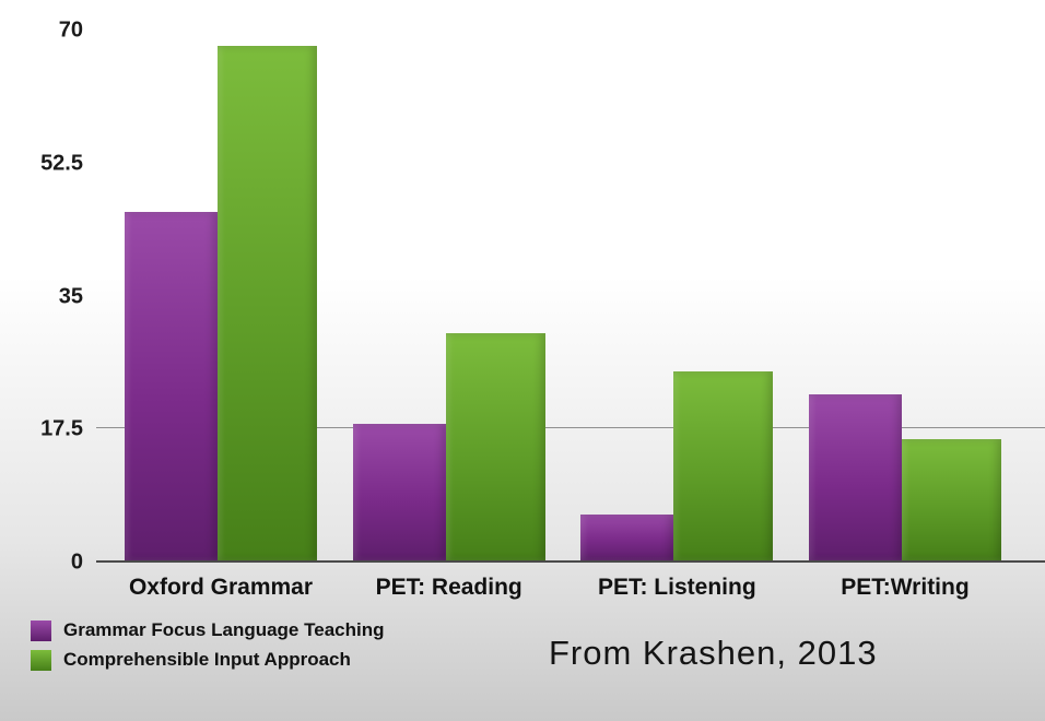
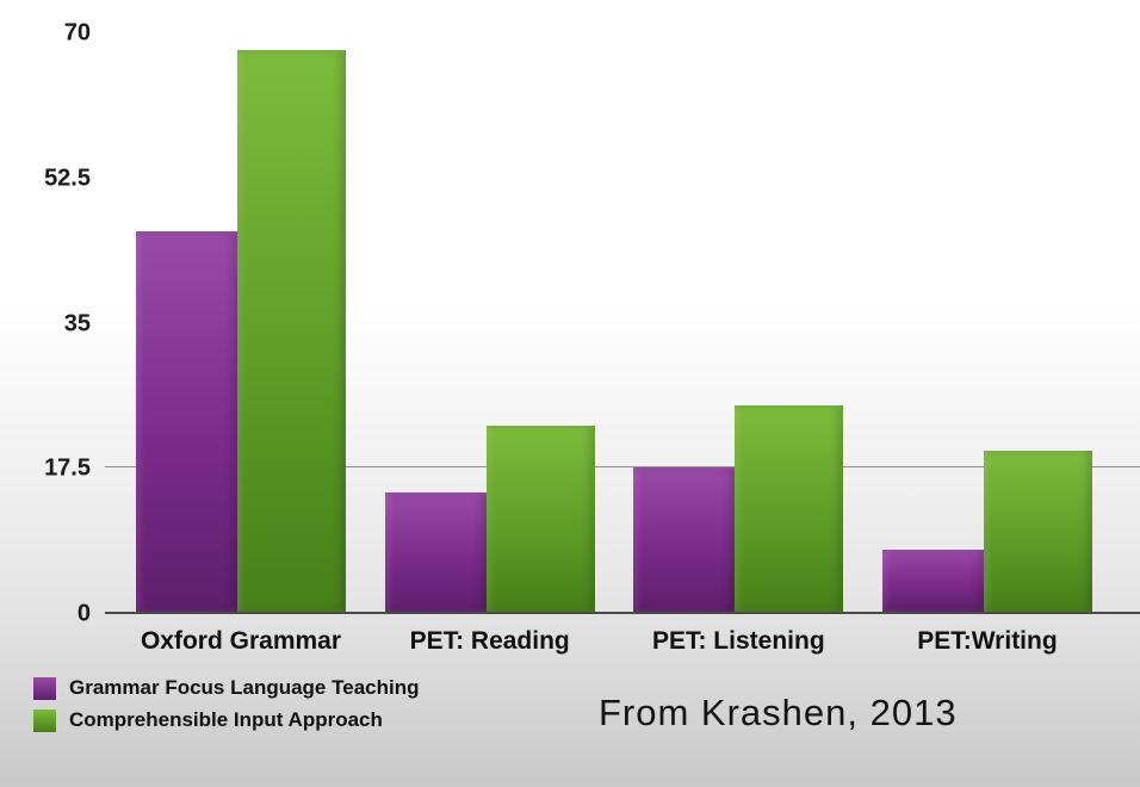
Grammar Focus Language Teaching/PET: Reading: 18 -> 14
Comprehensible Input Approach/PET: Reading: 30 -> 22
Grammar Focus Language Teaching/PET: Listening: 6 -> 18
Grammar Focus Language Teaching/PET:Writing: 22 -> 8
Comprehensible Input Approach/PET:Writing: 16 -> 20
